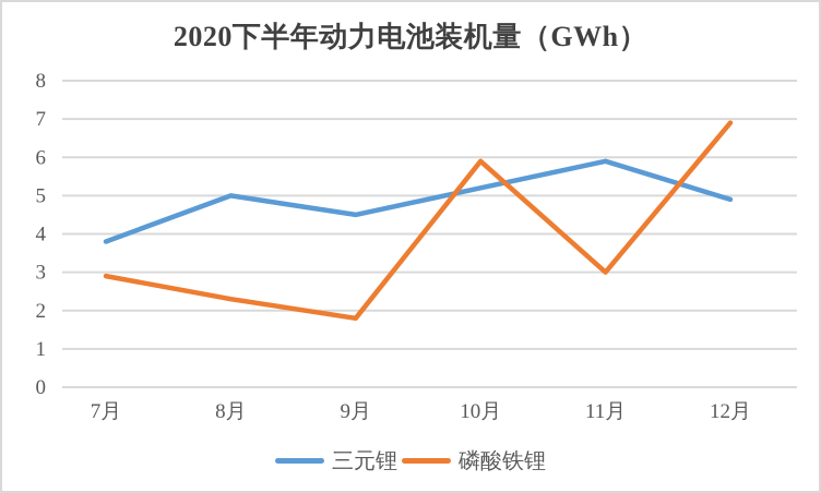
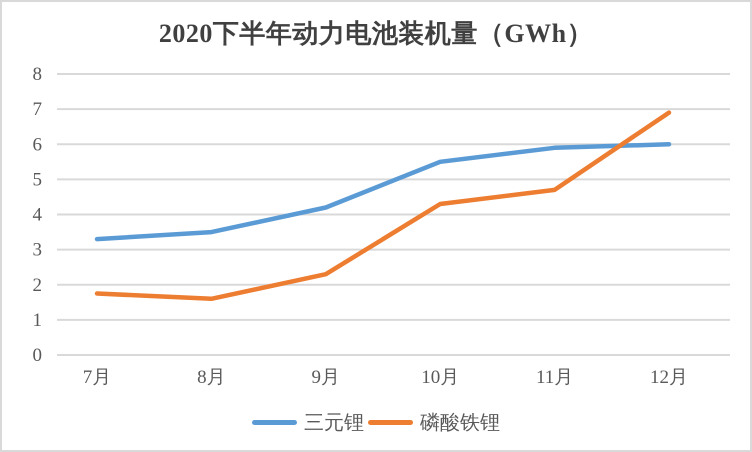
三元锂/7月: 3.8 -> 3.3
磷酸铁锂/7月: 2.9 -> 1.8
三元锂/8月: 5.0 -> 3.5
磷酸铁锂/8月: 2.3 -> 1.6
三元锂/9月: 4.5 -> 4.2
磷酸铁锂/9月: 1.8 -> 2.3
三元锂/10月: 5.2 -> 5.5
磷酸铁锂/10月: 5.9 -> 4.3
磷酸铁锂/11月: 3.0 -> 4.7
三元锂/12月: 4.9 -> 6.0
